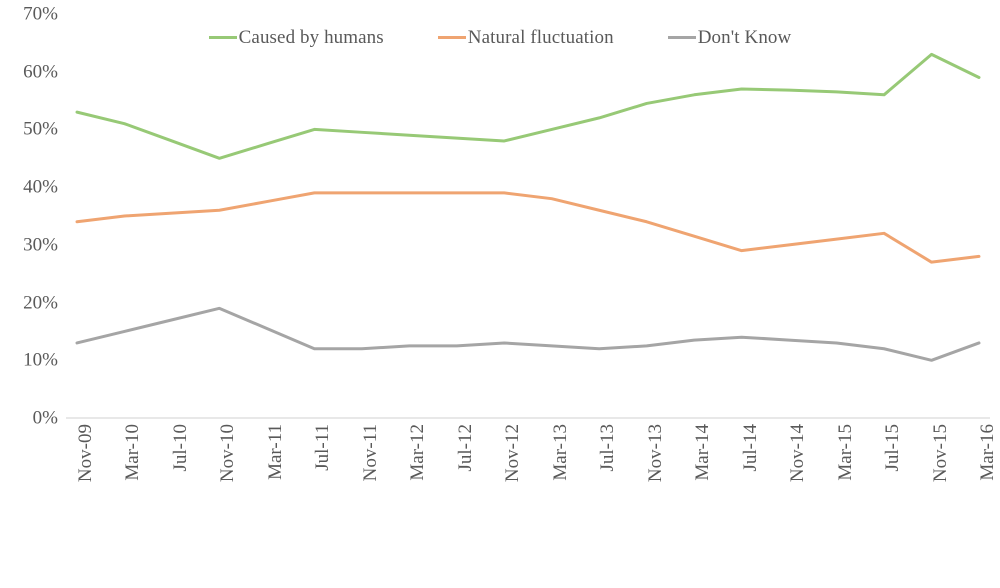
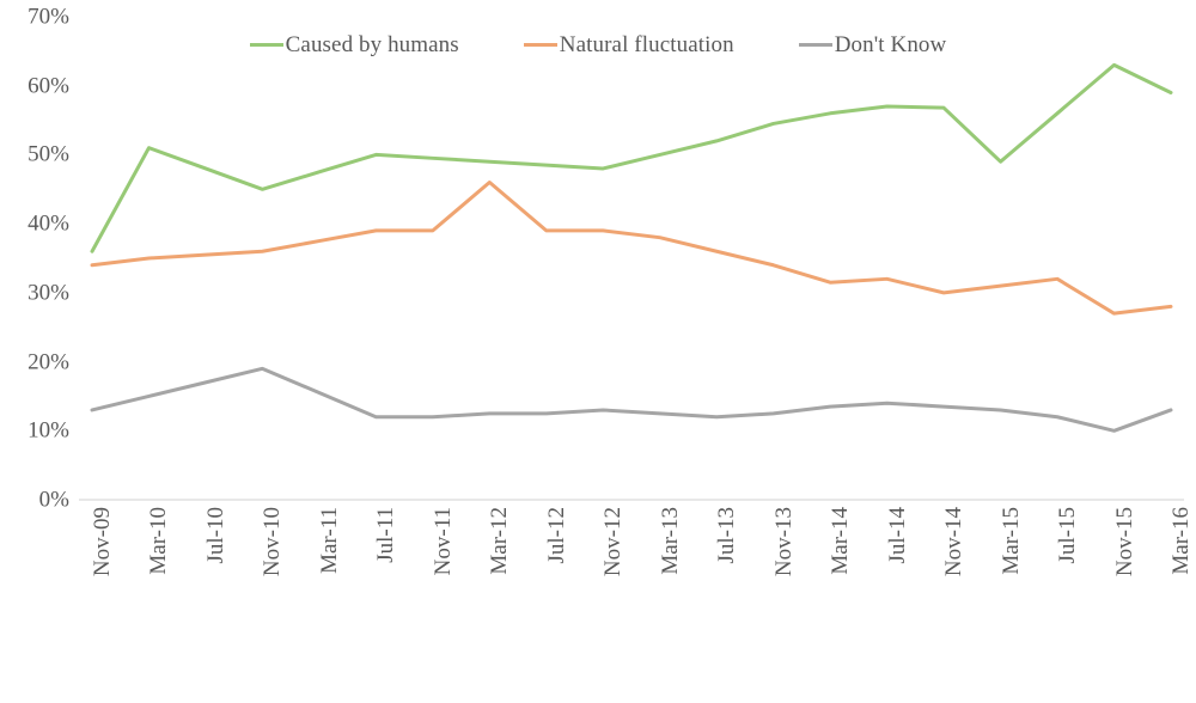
Caused by humans/Nov-09: 53% -> 36%
Natural fluctuation/Mar-12: 39% -> 46%
Natural fluctuation/Jul-14: 29% -> 32%
Caused by humans/Mar-15: 56% -> 49%
